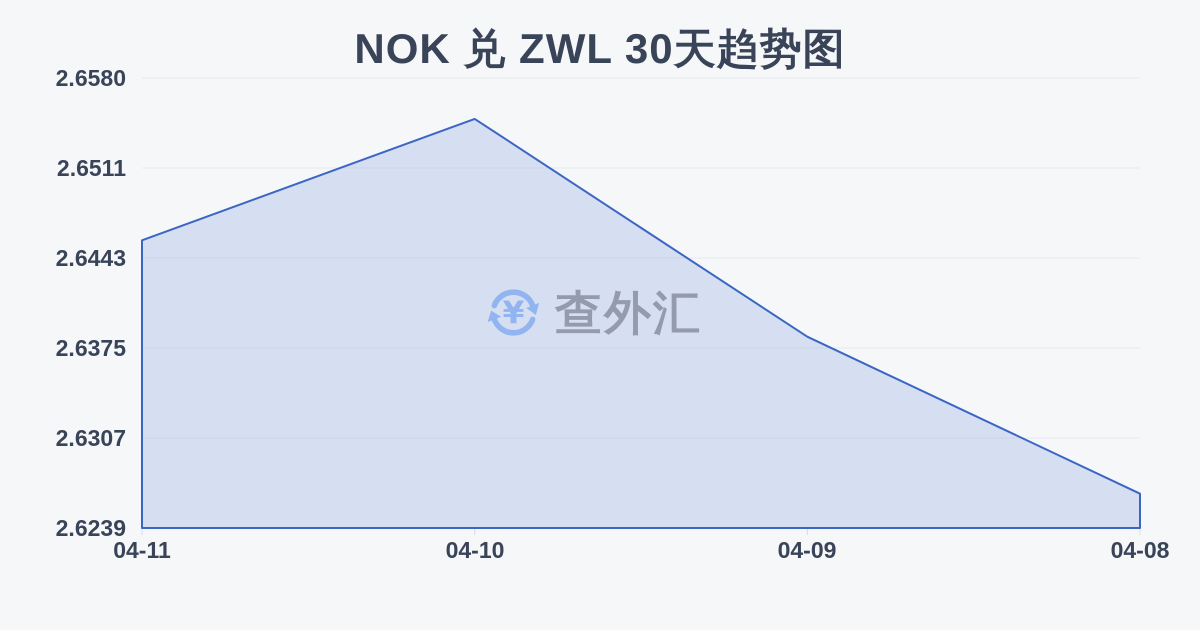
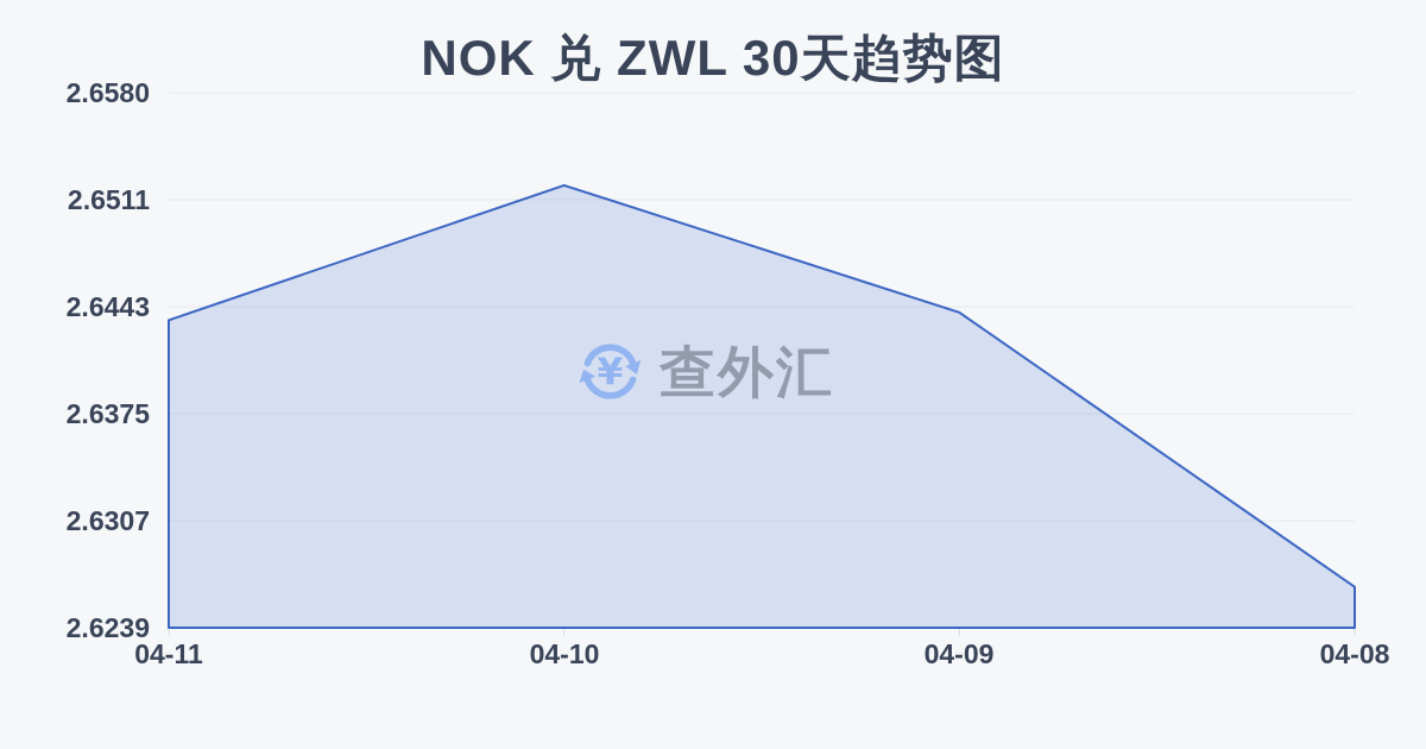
04-11: 2.6457 -> 2.6435
04-10: 2.6549 -> 2.6521
04-09: 2.6384 -> 2.6440
